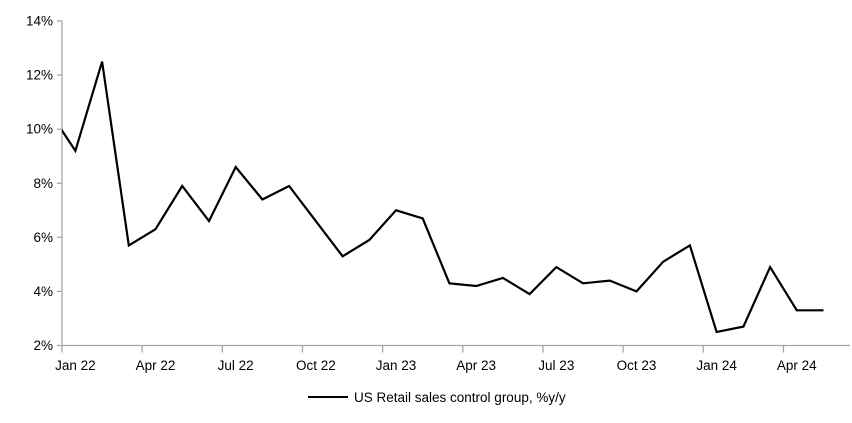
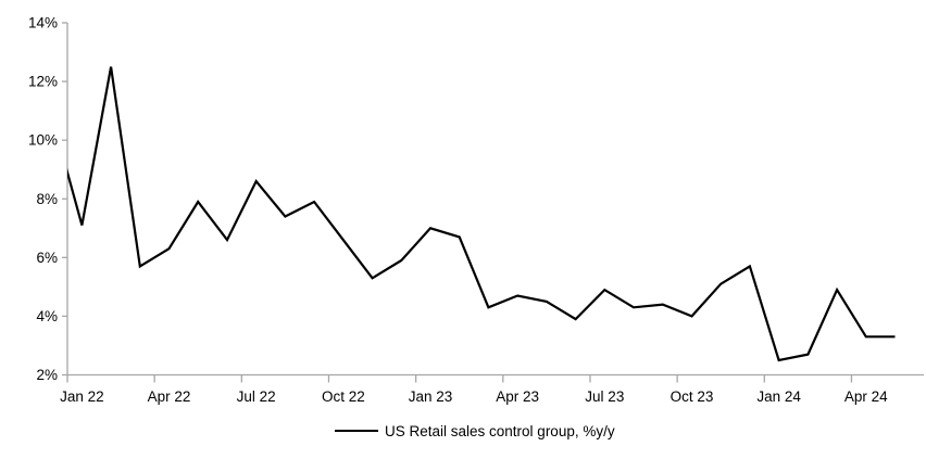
Jan 22: 9.2% -> 7.1%
Apr 23: 4.2% -> 4.7%
